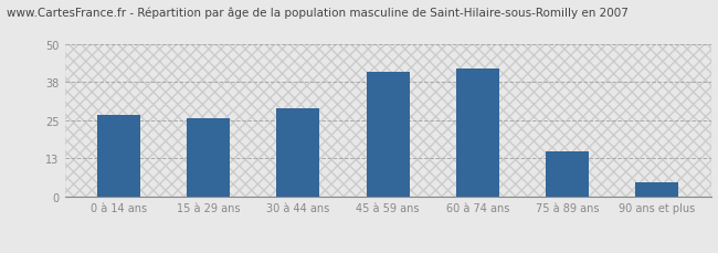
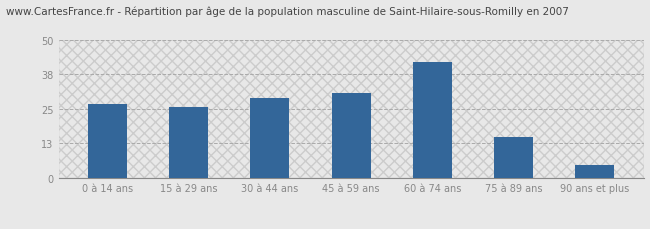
45 à 59 ans: 41 -> 31
